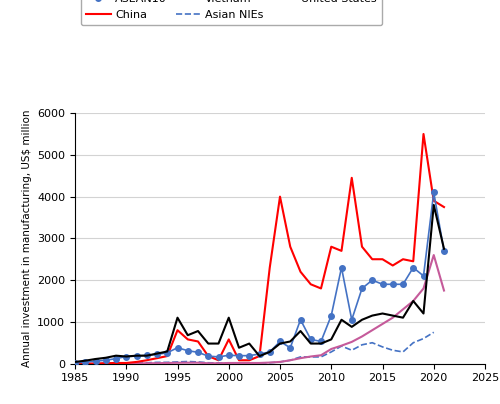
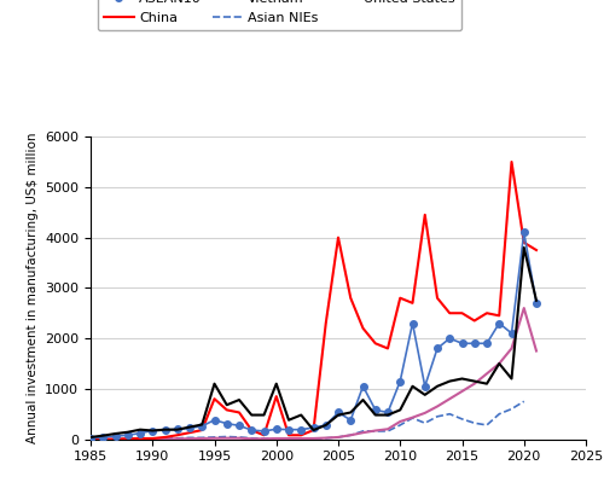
China/2000: 580 -> 850
